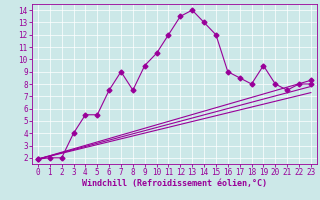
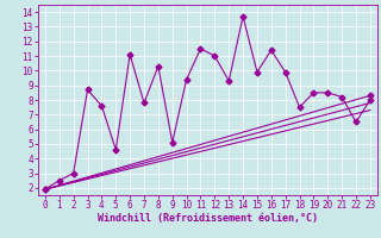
1: 2.0 -> 2.5
2: 2.0 -> 3.0
3: 4.0 -> 8.7
4: 5.5 -> 7.6
5: 5.5 -> 4.6
6: 7.5 -> 11.1
7: 9.0 -> 7.8
8: 7.5 -> 10.3
9: 9.5 -> 5.1
10: 10.5 -> 9.4
11: 12.0 -> 11.5
12: 13.5 -> 11.0
13: 14.0 -> 9.3
14: 13.0 -> 13.7
15: 12.0 -> 9.9
16: 9.0 -> 11.4
17: 8.5 -> 9.9
18: 8.0 -> 7.5
19: 9.5 -> 8.5
20: 8.0 -> 8.5
21: 7.5 -> 8.2
22: 8.0 -> 6.5
